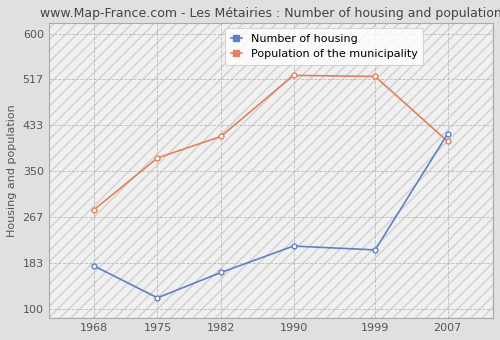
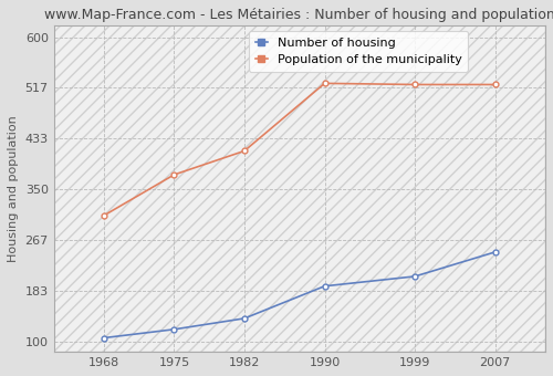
Number of housing/1968: 178 -> 106
Population of the municipality/1968: 280 -> 307
Number of housing/1982: 166 -> 138
Number of housing/1990: 214 -> 191
Number of housing/2007: 418 -> 247
Population of the municipality/2007: 404 -> 522
